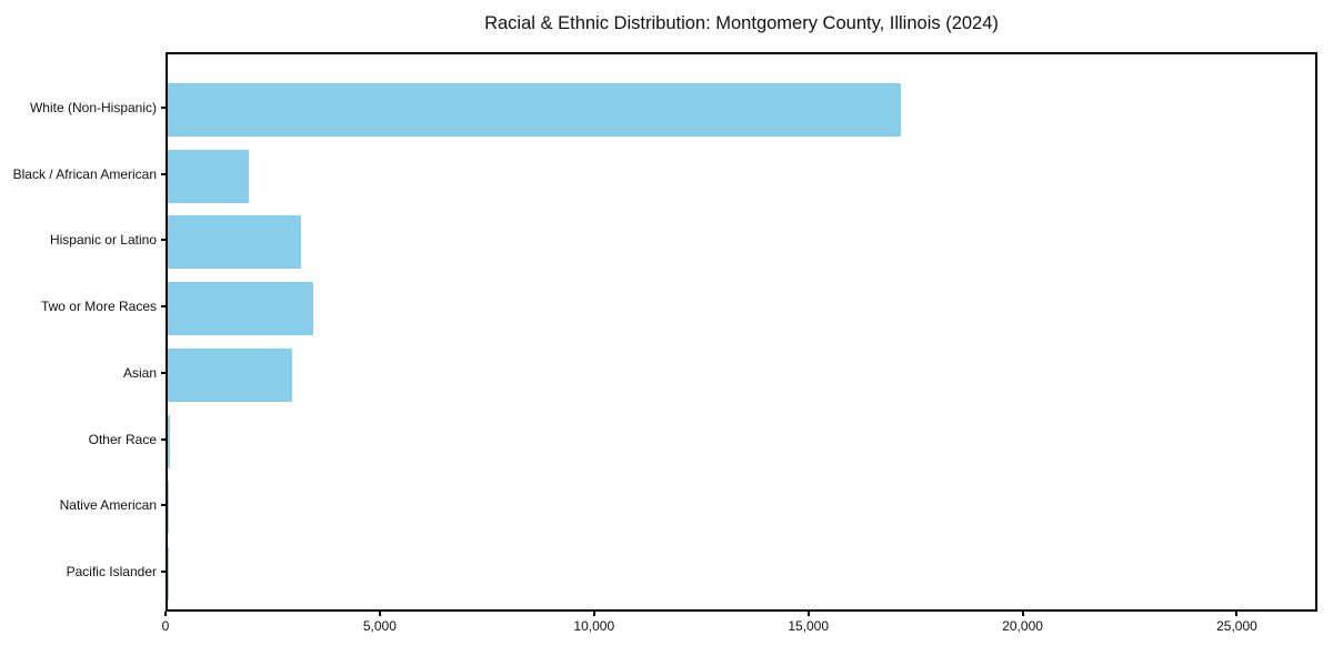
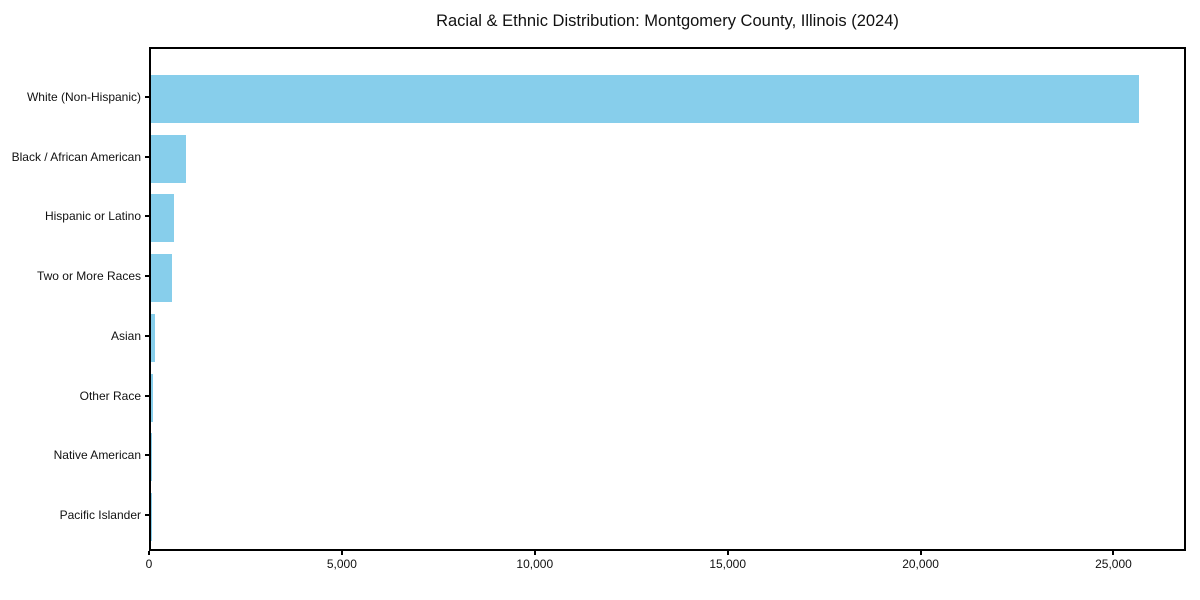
White (Non-Hispanic): 17100 -> 25600
Black / African American: 1900 -> 900
Hispanic or Latino: 3100 -> 600
Two or More Races: 3400 -> 600
Asian: 2900 -> 100
